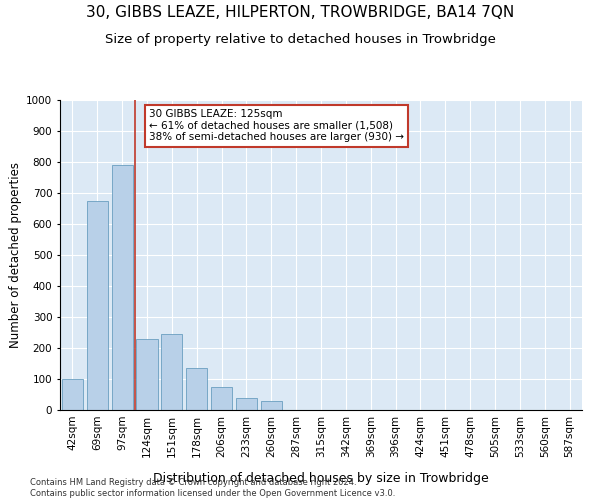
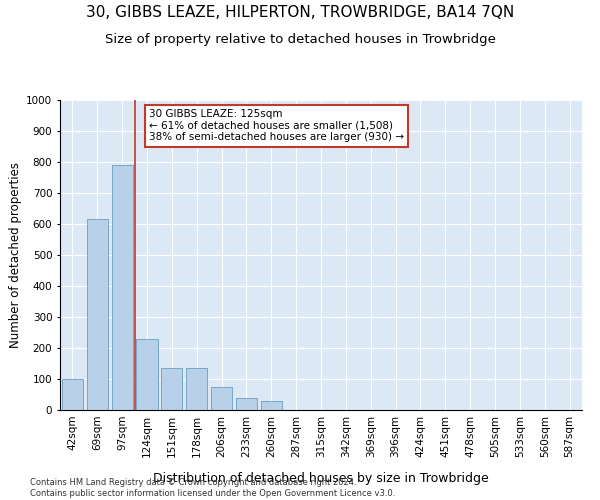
69sqm: 675 -> 615
151sqm: 245 -> 135
